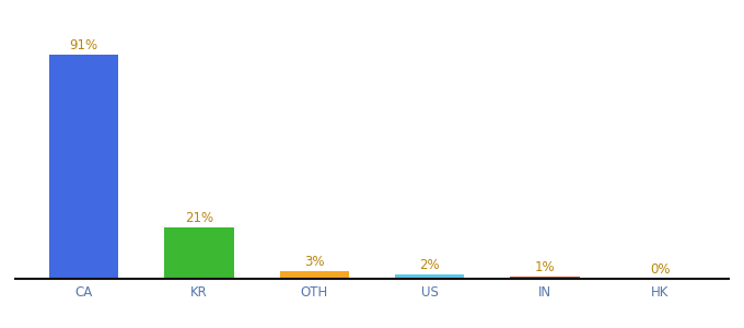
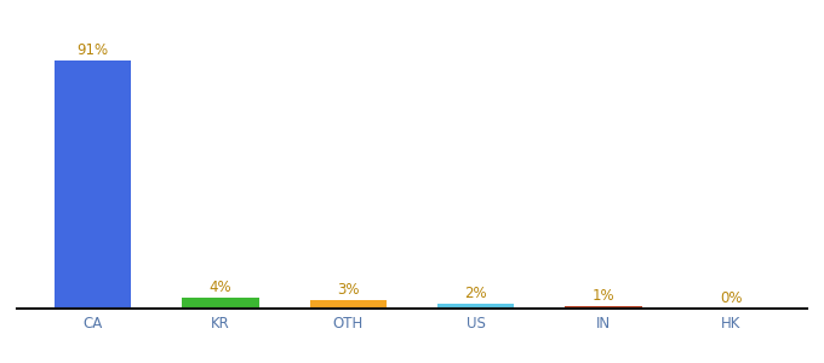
KR: 21% -> 4%
